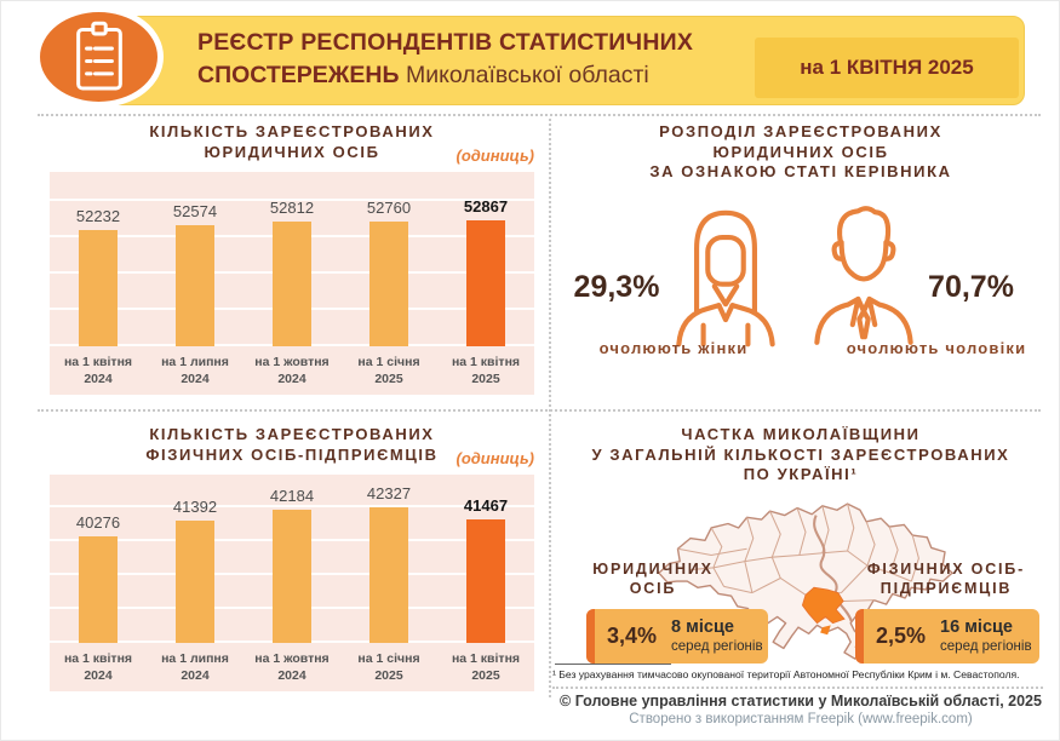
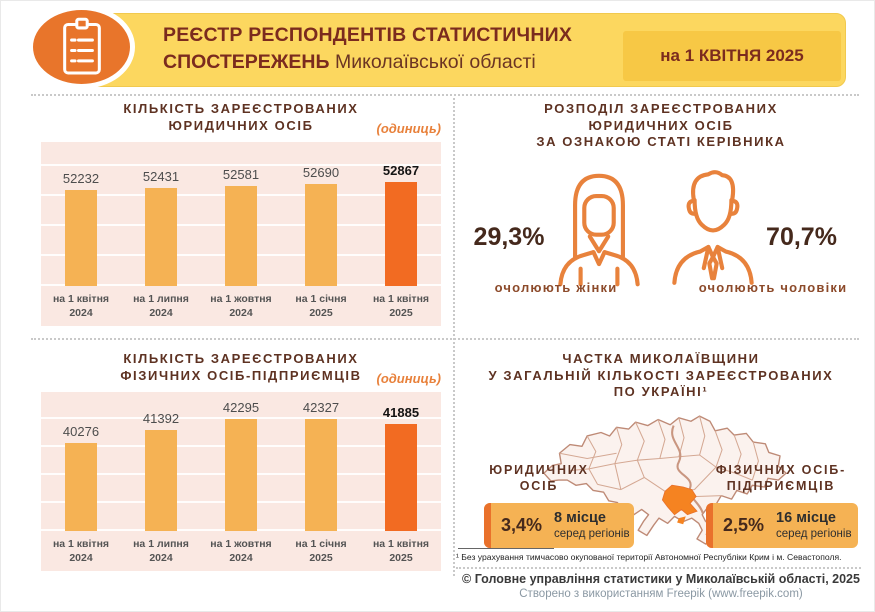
КІЛЬКІСТЬ ЗАРЕЄСТРОВАНИХ ЮРИДИЧНИХ ОСІБ/на 1 липня 2024: 52574 -> 52431
КІЛЬКІСТЬ ЗАРЕЄСТРОВАНИХ ЮРИДИЧНИХ ОСІБ/на 1 жовтня 2024: 52812 -> 52581
КІЛЬКІСТЬ ЗАРЕЄСТРОВАНИХ ЮРИДИЧНИХ ОСІБ/на 1 січня 2025: 52760 -> 52690
КІЛЬКІСТЬ ЗАРЕЄСТРОВАНИХ ФІЗИЧНИХ ОСІБ-ПІДПРИЄМЦІВ/на 1 жовтня 2024: 42184 -> 42295
КІЛЬКІСТЬ ЗАРЕЄСТРОВАНИХ ФІЗИЧНИХ ОСІБ-ПІДПРИЄМЦІВ/на 1 квітня 2025: 41467 -> 41885
